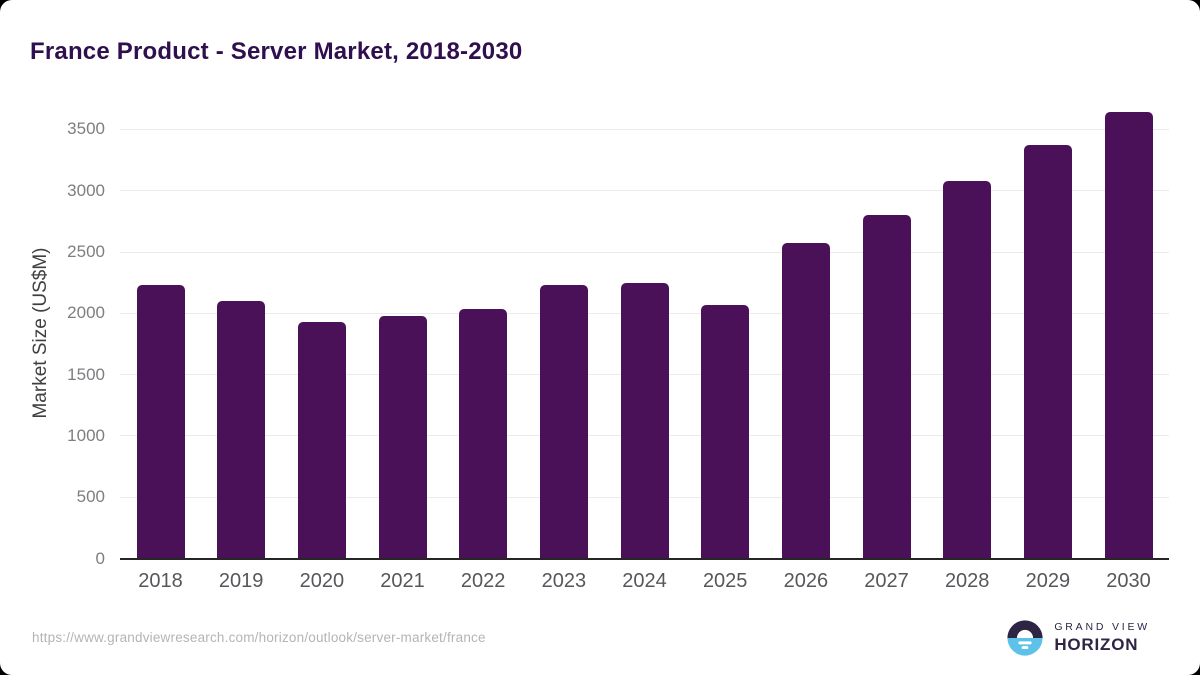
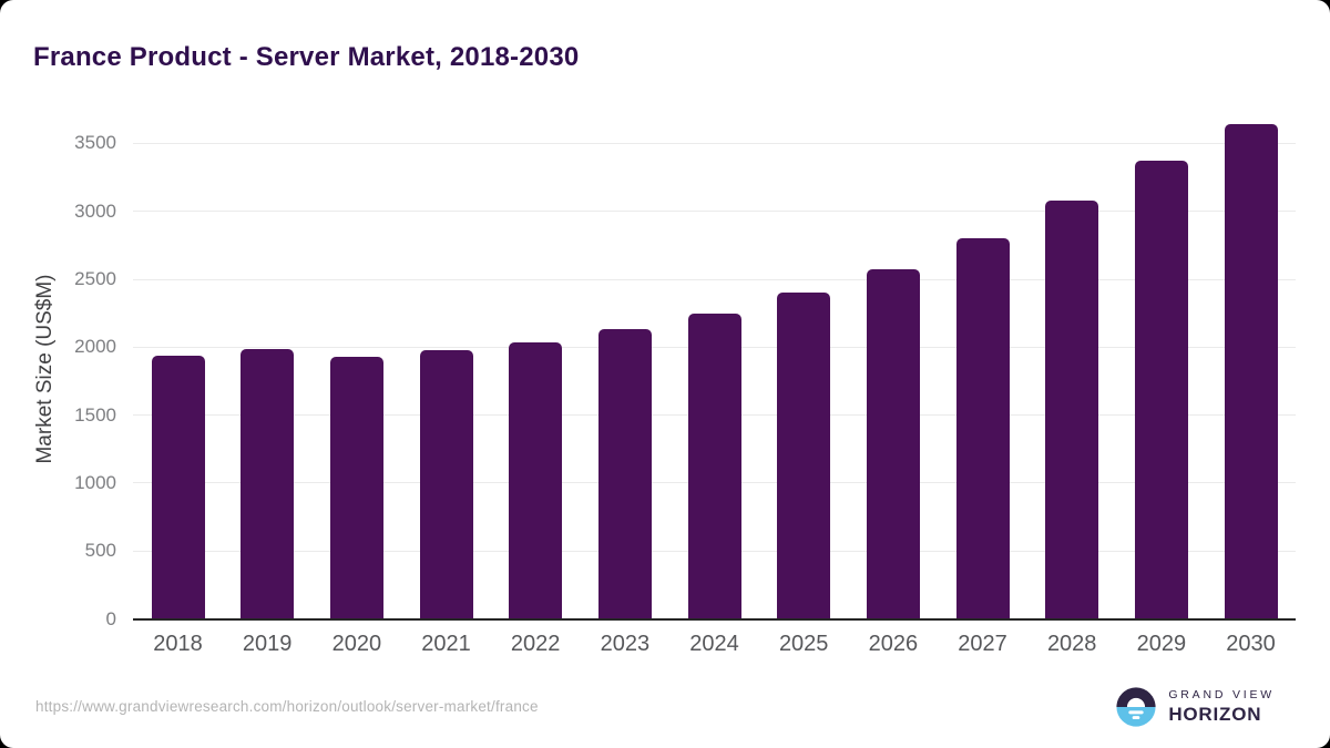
2018: 2230 -> 1940
2019: 2100 -> 1990
2023: 2230 -> 2140
2025: 2070 -> 2400
